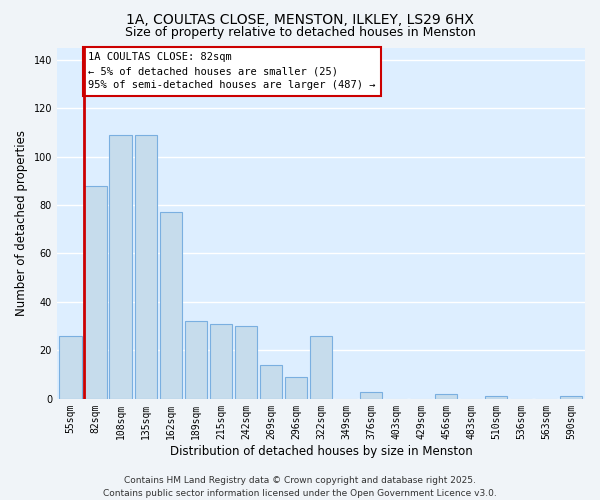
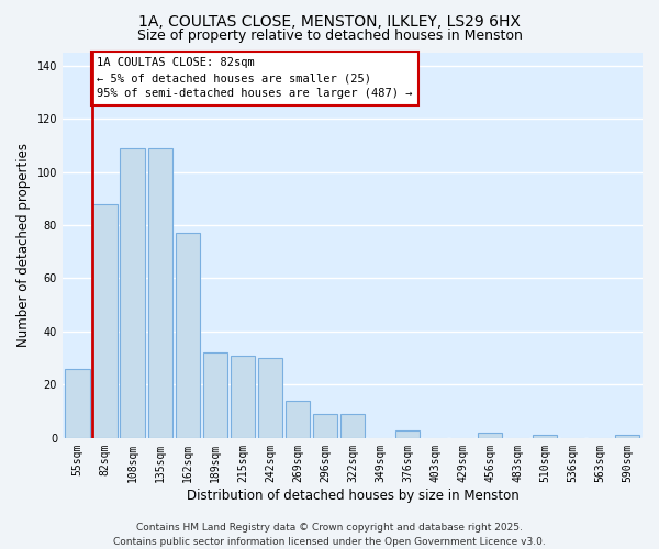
322sqm: 26 -> 9
